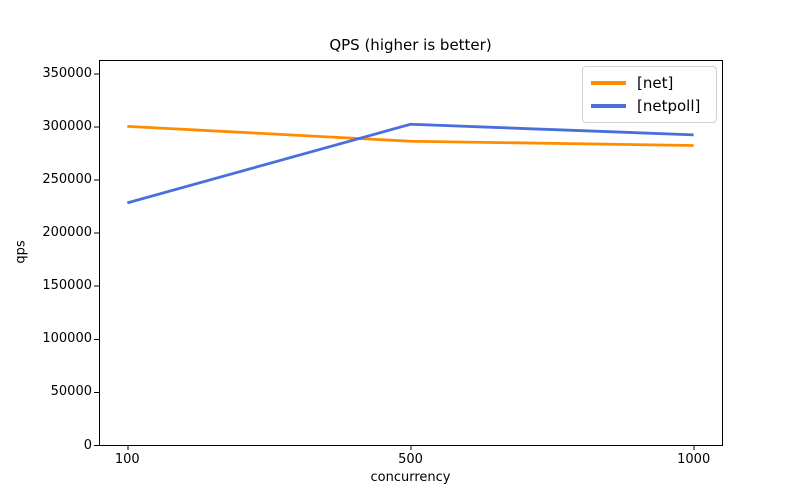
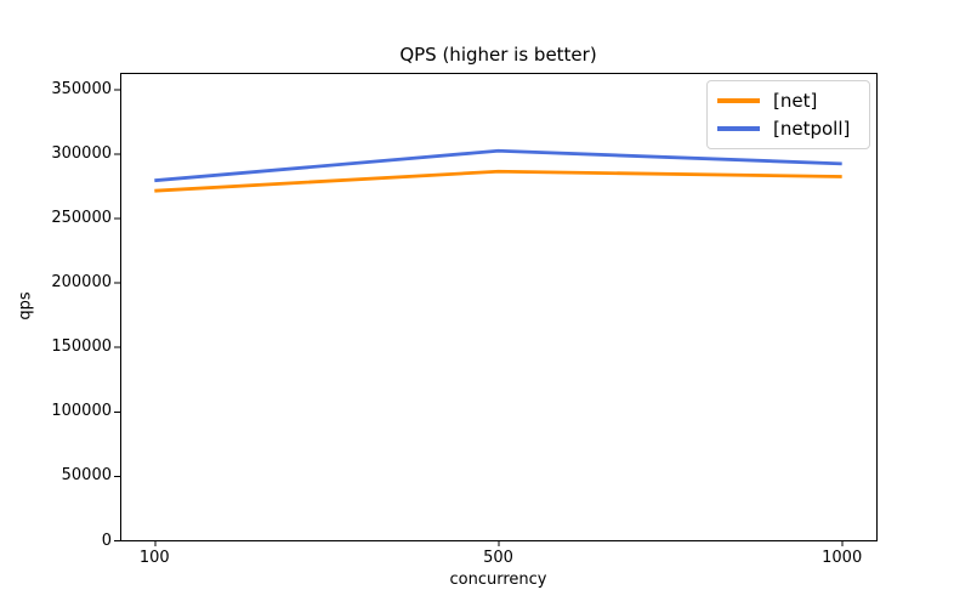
[net]/100: 300000 -> 271000
[netpoll]/100: 228000 -> 279000
